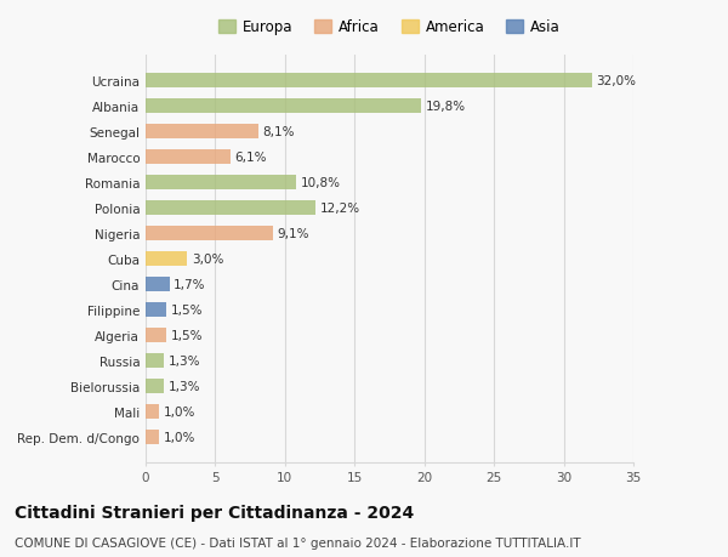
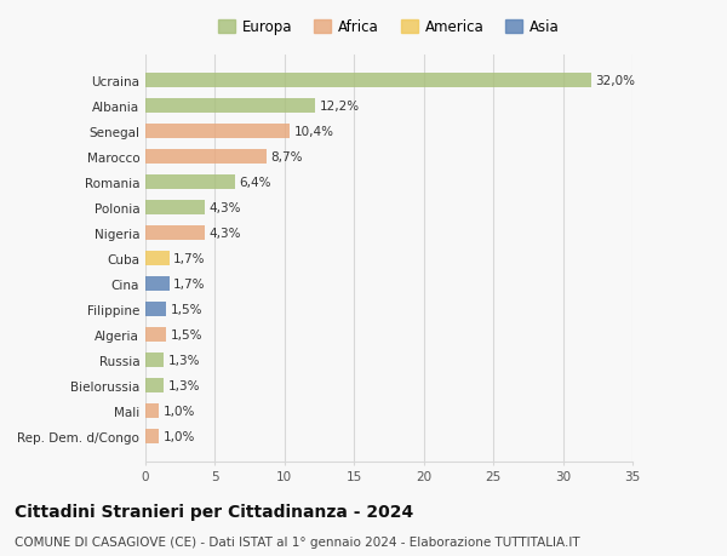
Albania: 19,8% -> 12,2%
Senegal: 8,1% -> 10,4%
Marocco: 6,1% -> 8,7%
Romania: 10,8% -> 6,4%
Polonia: 12,2% -> 4,3%
Nigeria: 9,1% -> 4,3%
Cuba: 3,0% -> 1,7%
